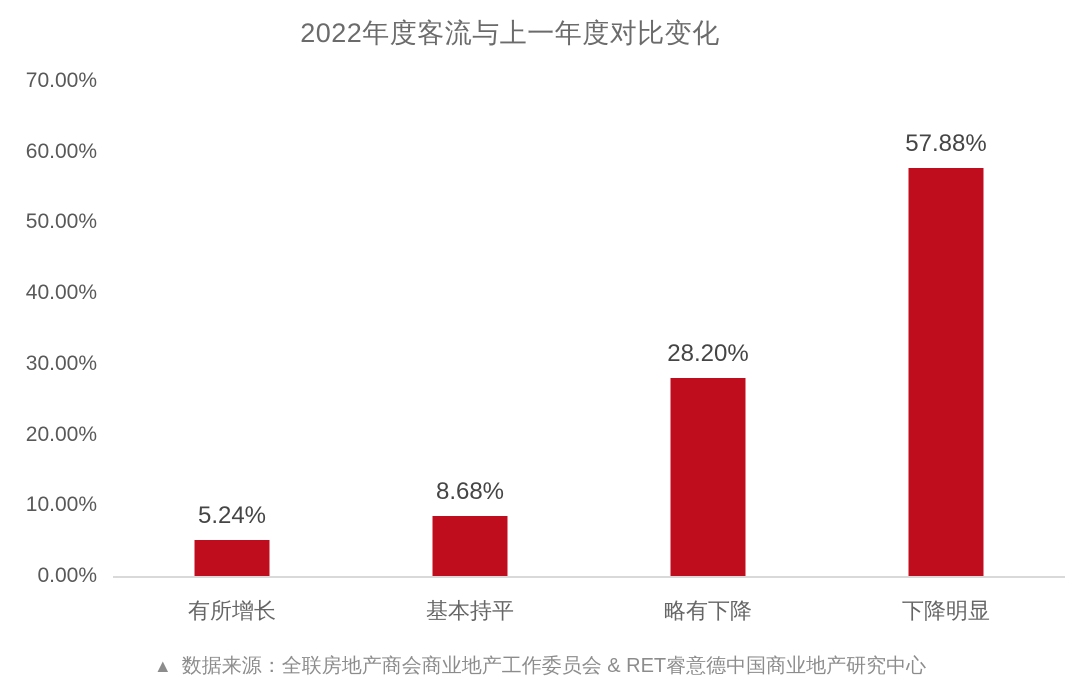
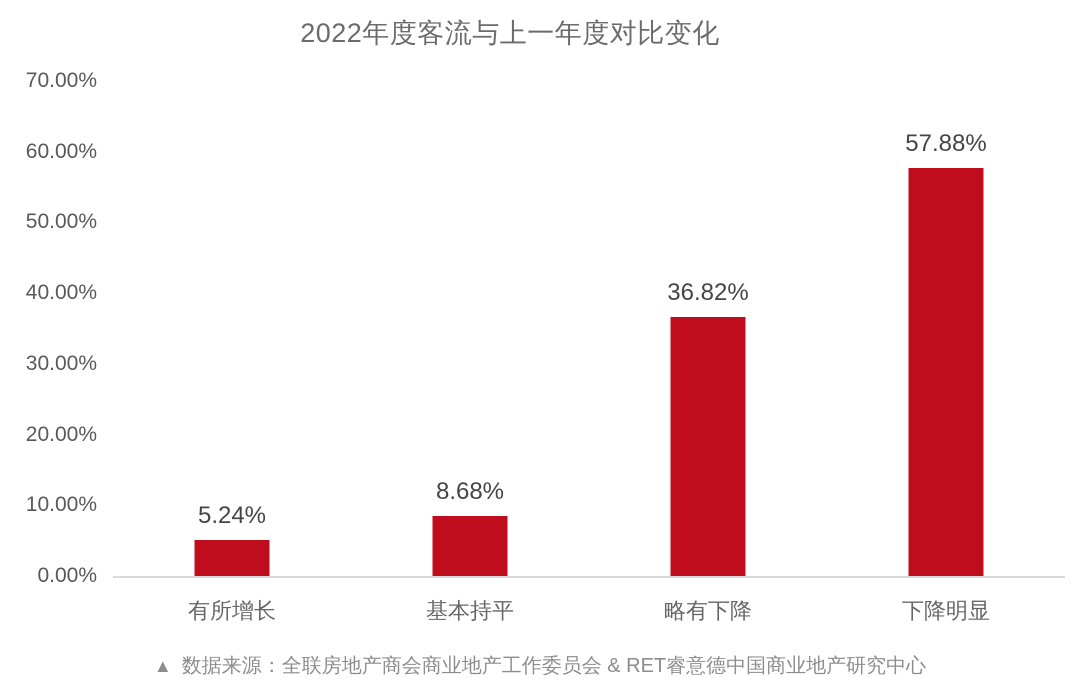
略有下降: 28.20% -> 36.82%
